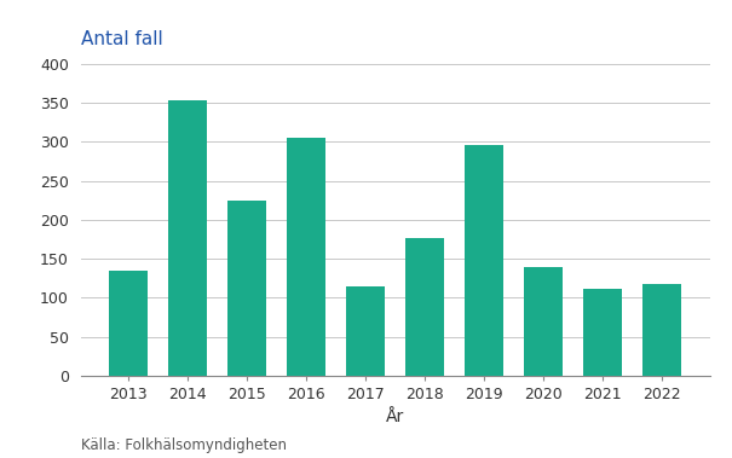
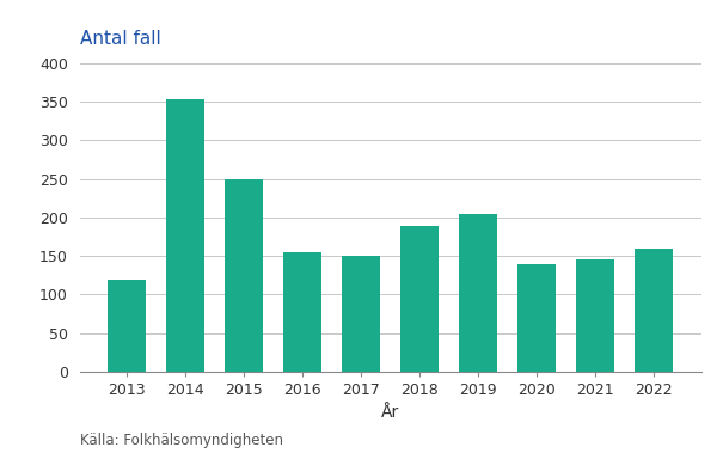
2013: 134 -> 119
2015: 224 -> 250
2016: 306 -> 155
2017: 114 -> 150
2018: 176 -> 189
2019: 296 -> 205
2021: 112 -> 146
2022: 118 -> 159
